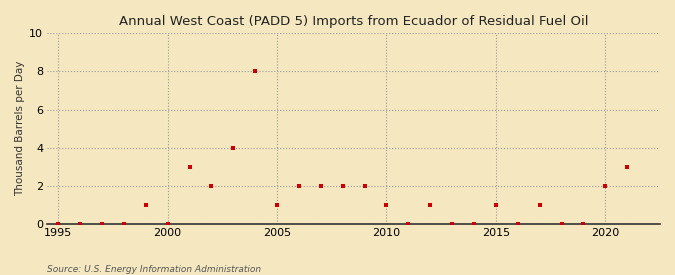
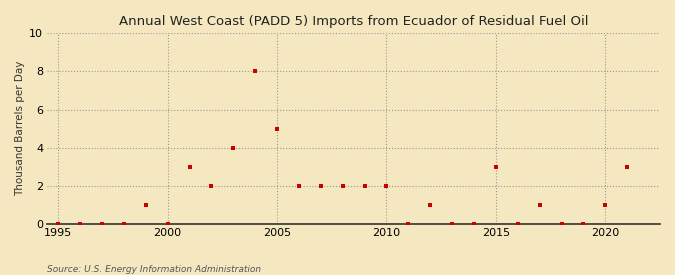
2005: 1 -> 5
2010: 1 -> 2
2015: 1 -> 3
2020: 2 -> 1
